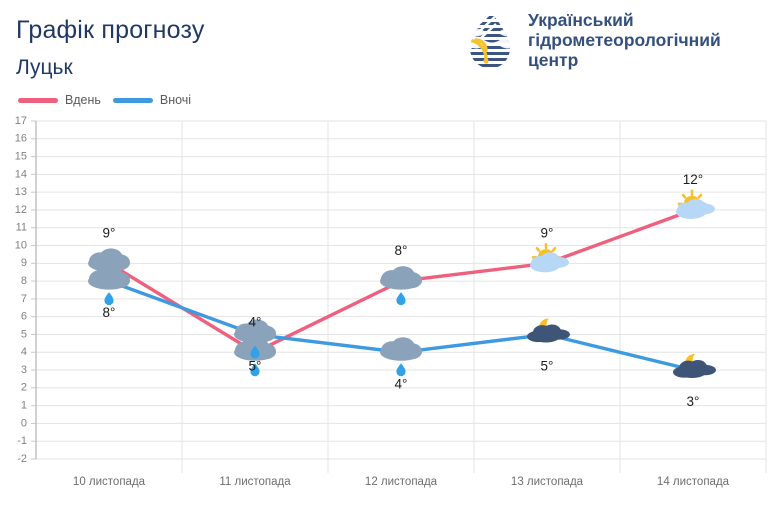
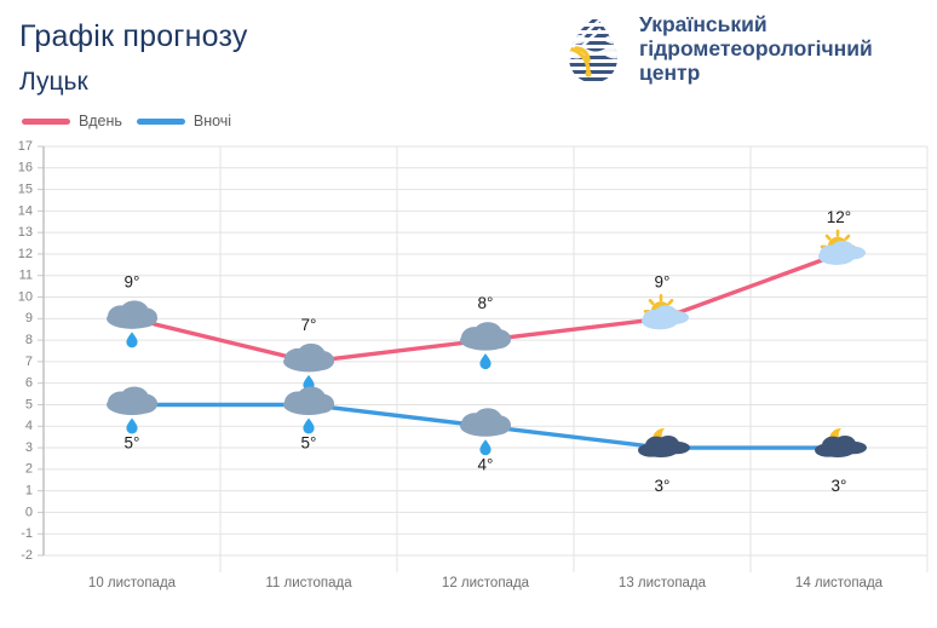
Вночі/10 листопада: 8° -> 5°
Вдень/11 листопада: 4° -> 7°
Вночі/13 листопада: 5° -> 3°
